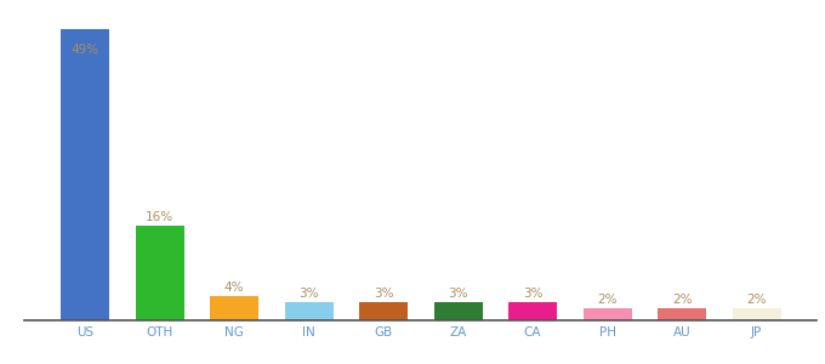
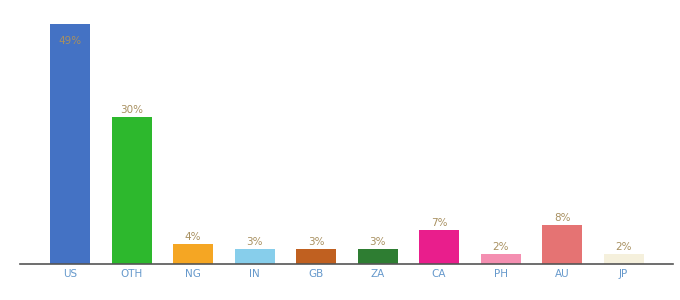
OTH: 16% -> 30%
CA: 3% -> 7%
AU: 2% -> 8%
